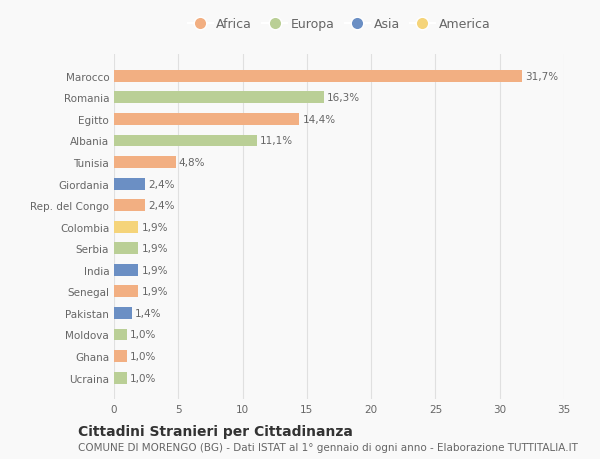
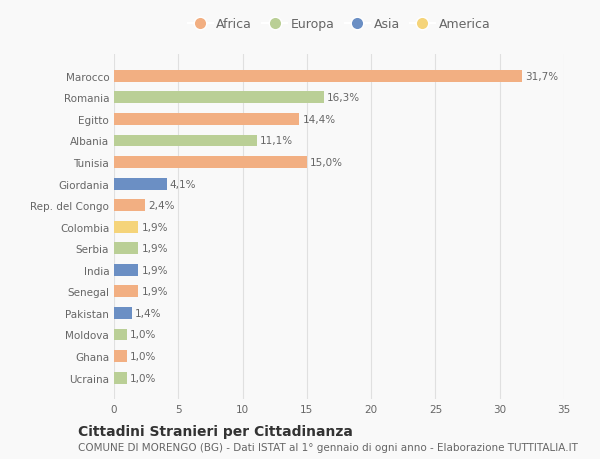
Tunisia: 4,8% -> 15,0%
Giordania: 2,4% -> 4,1%
